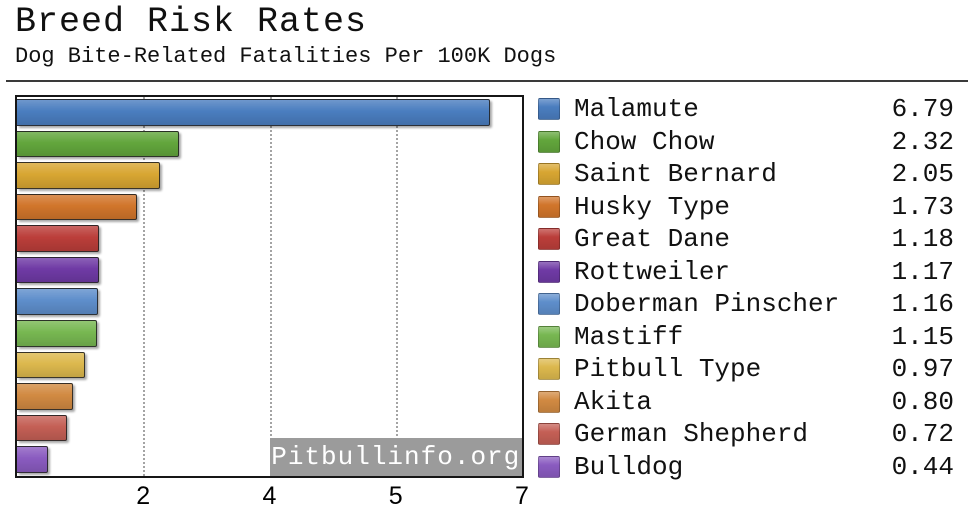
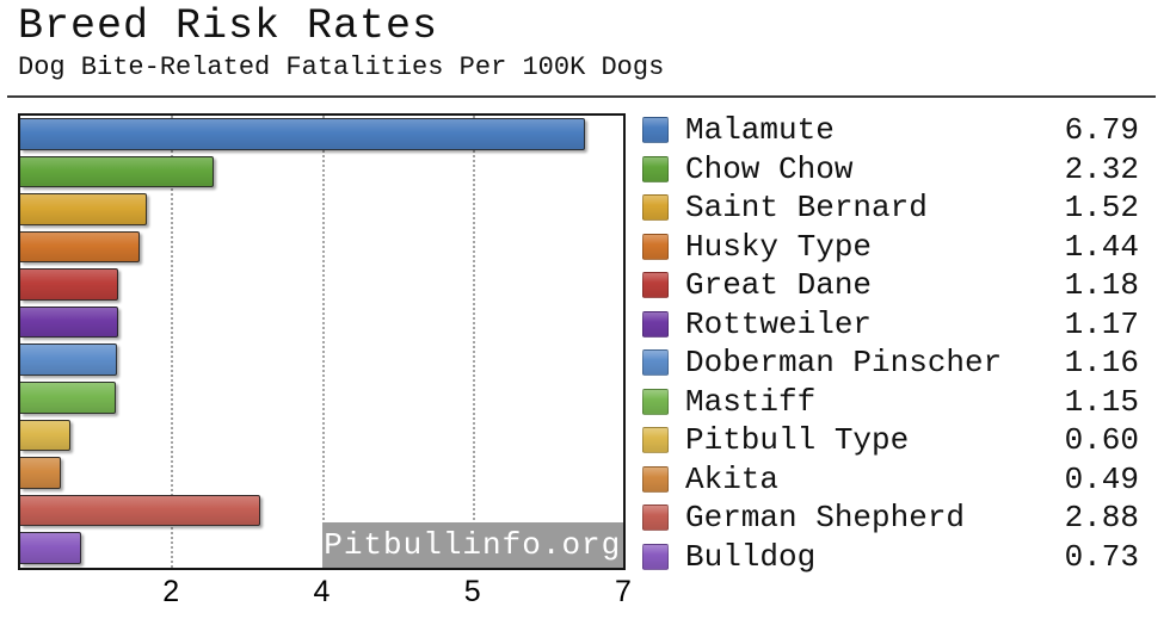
Saint Bernard: 2.05 -> 1.52
Husky Type: 1.73 -> 1.44
Pitbull Type: 0.97 -> 0.60
Akita: 0.80 -> 0.49
German Shepherd: 0.72 -> 2.88
Bulldog: 0.44 -> 0.73
